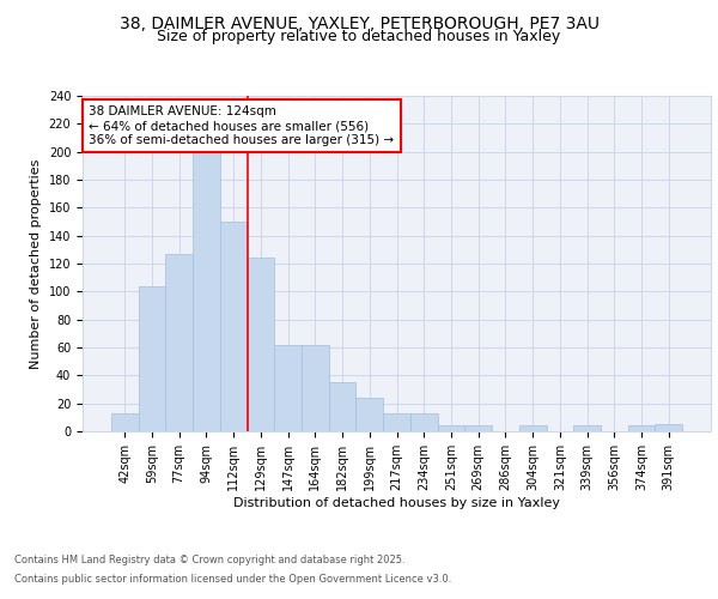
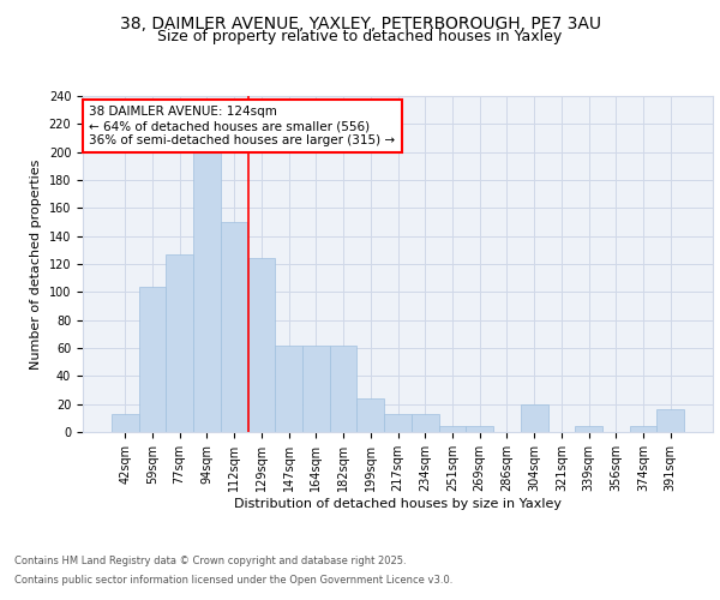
182sqm: 35 -> 62
304sqm: 4 -> 20
391sqm: 5 -> 16
